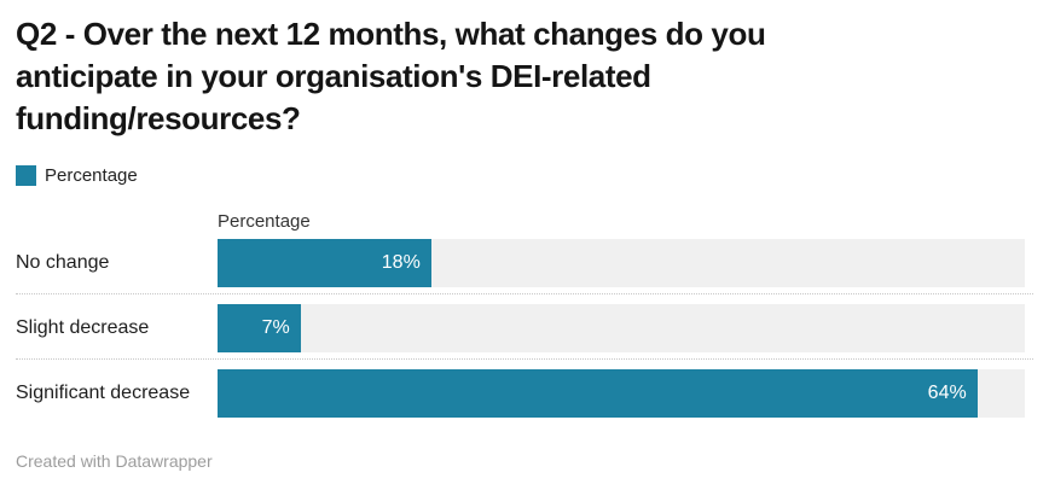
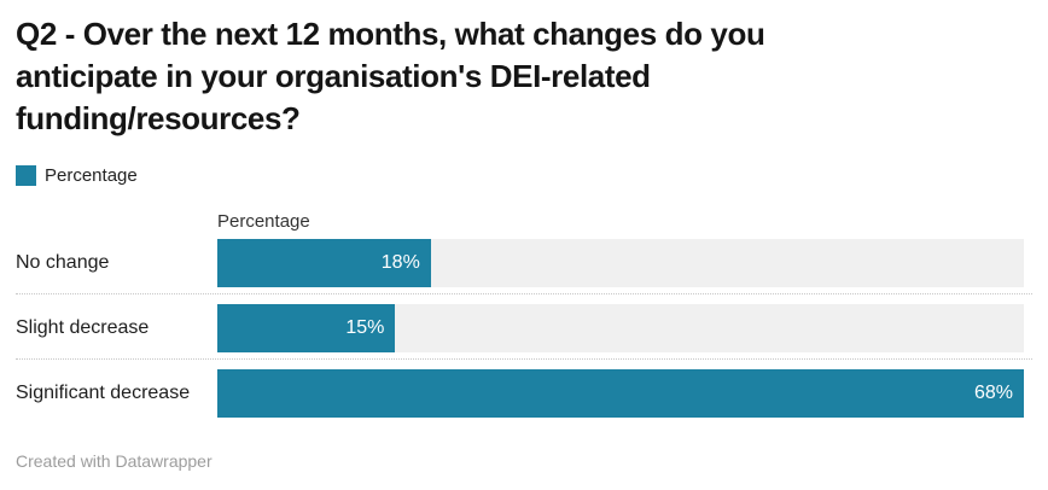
Slight decrease: 7% -> 15%
Significant decrease: 64% -> 68%
